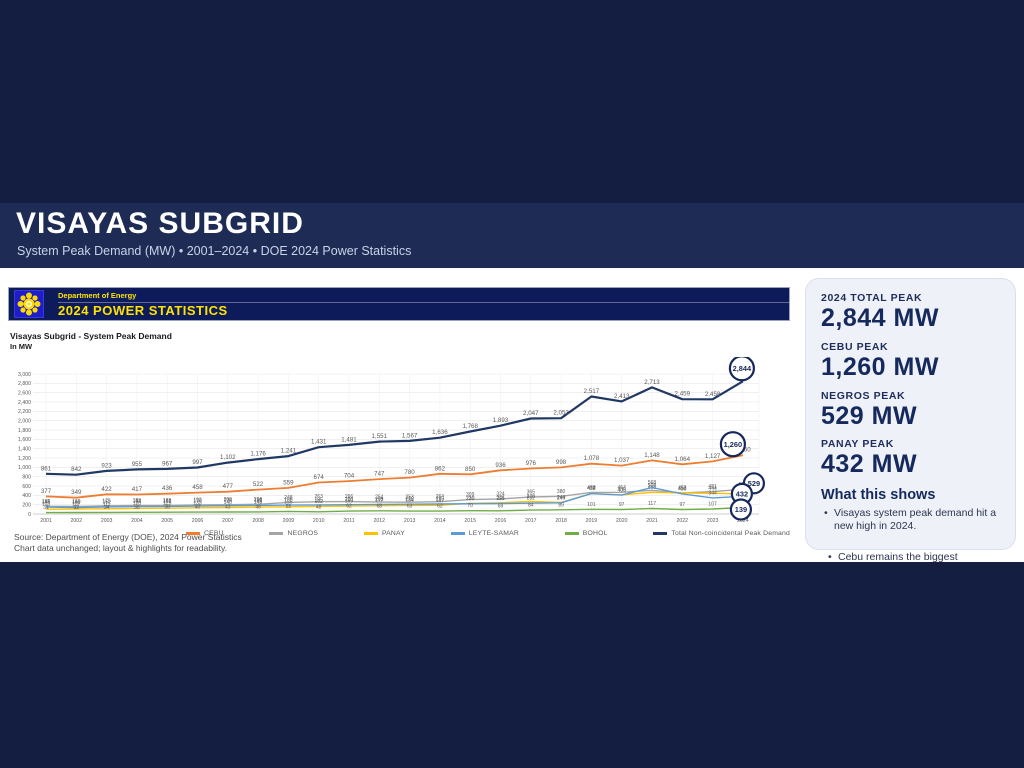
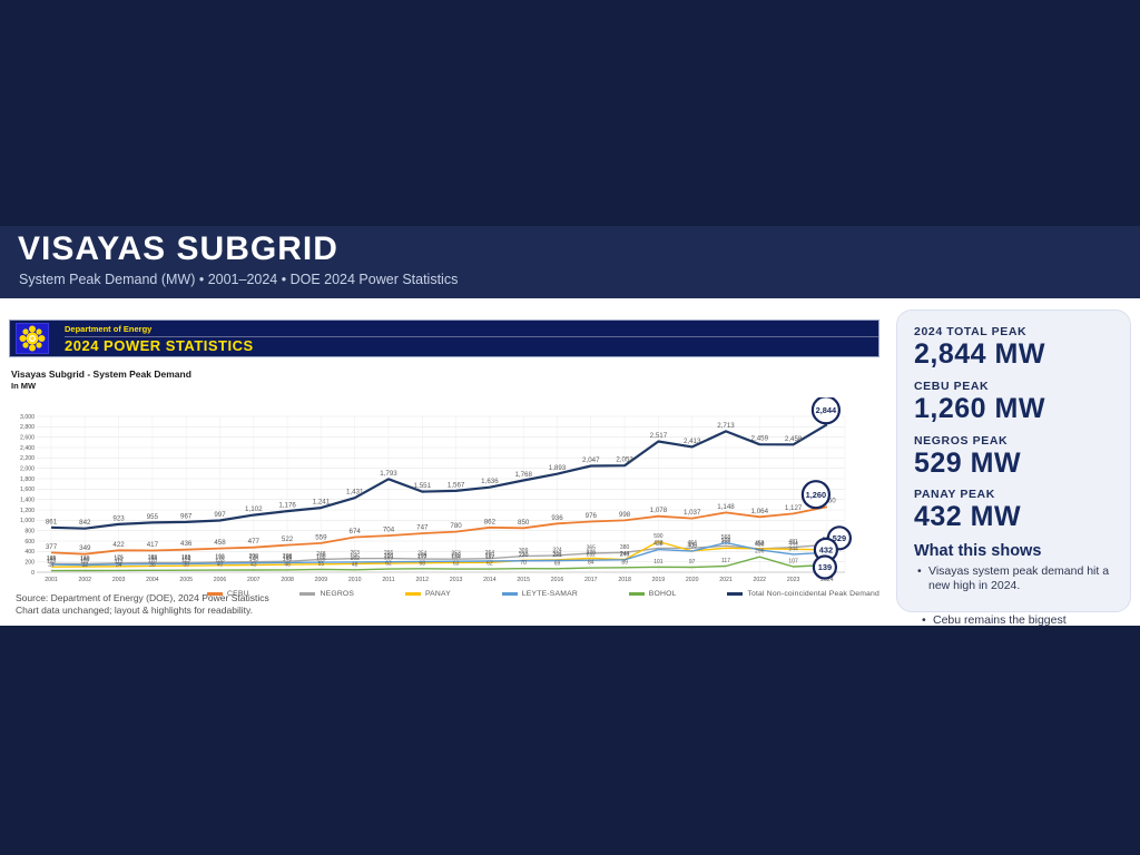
Total Non-coincidental Peak Demand/2011: 1,481 -> 1,793
PANAY/2019: 437 -> 590
BOHOL/2022: 97 -> 296
